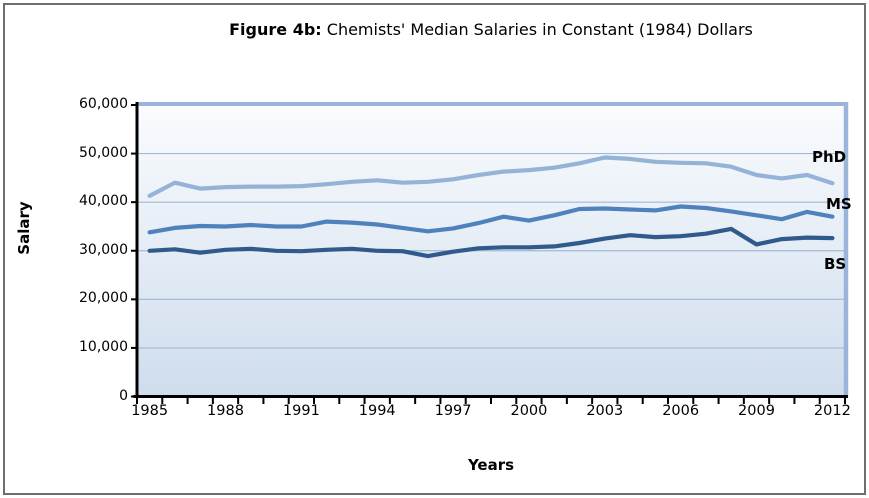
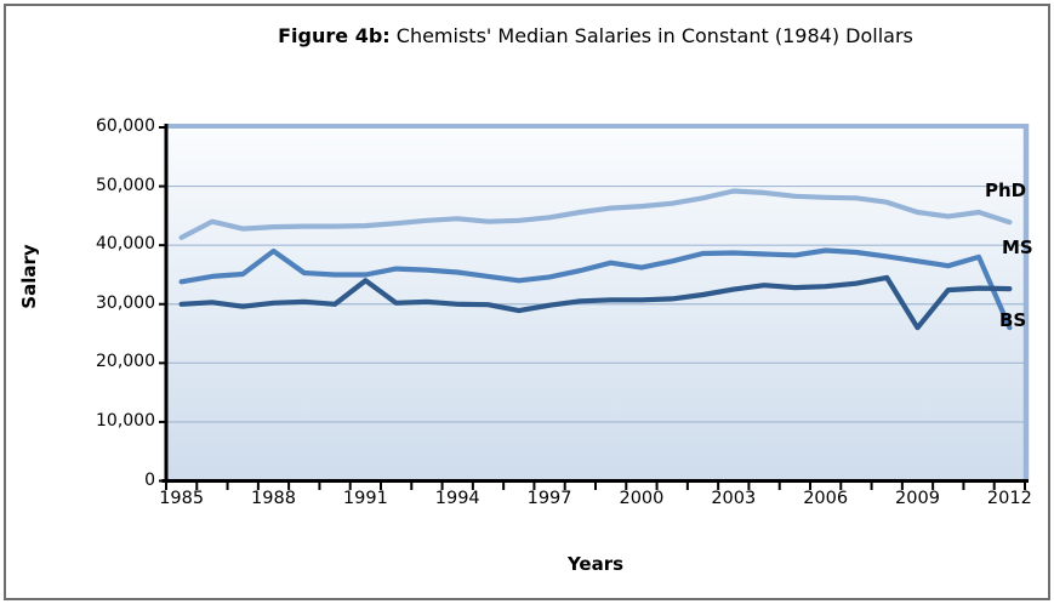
MS/1988: 35000 -> 39000
BS/1991: 30000 -> 34000
BS/2009: 31000 -> 26000
MS/2012: 37000 -> 26000
